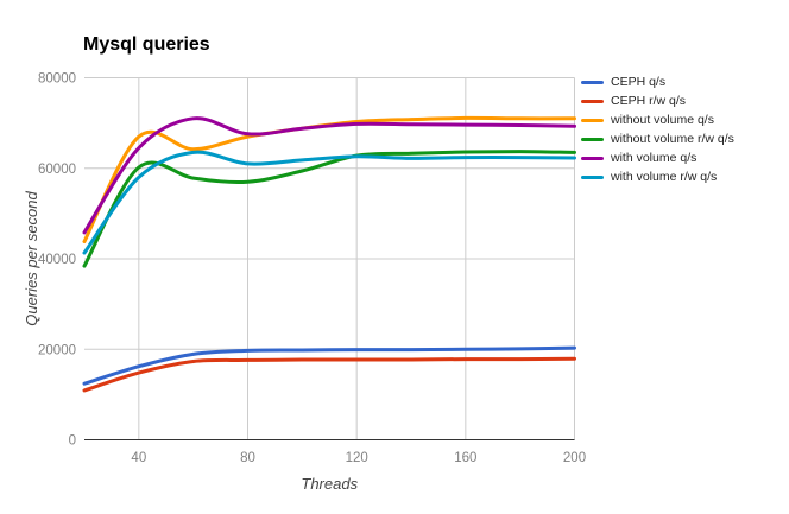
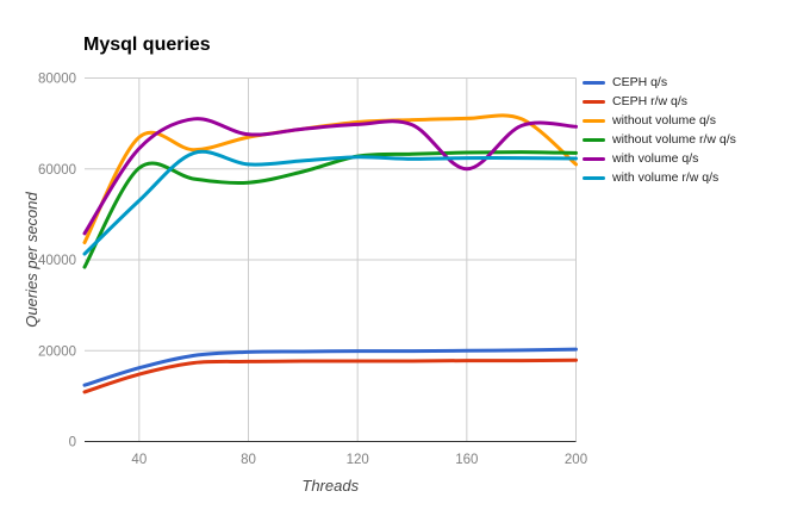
with volume r/w q/s/40: 58000 -> 53000
with volume q/s/160: 70000 -> 60000
without volume q/s/200: 71000 -> 61000
